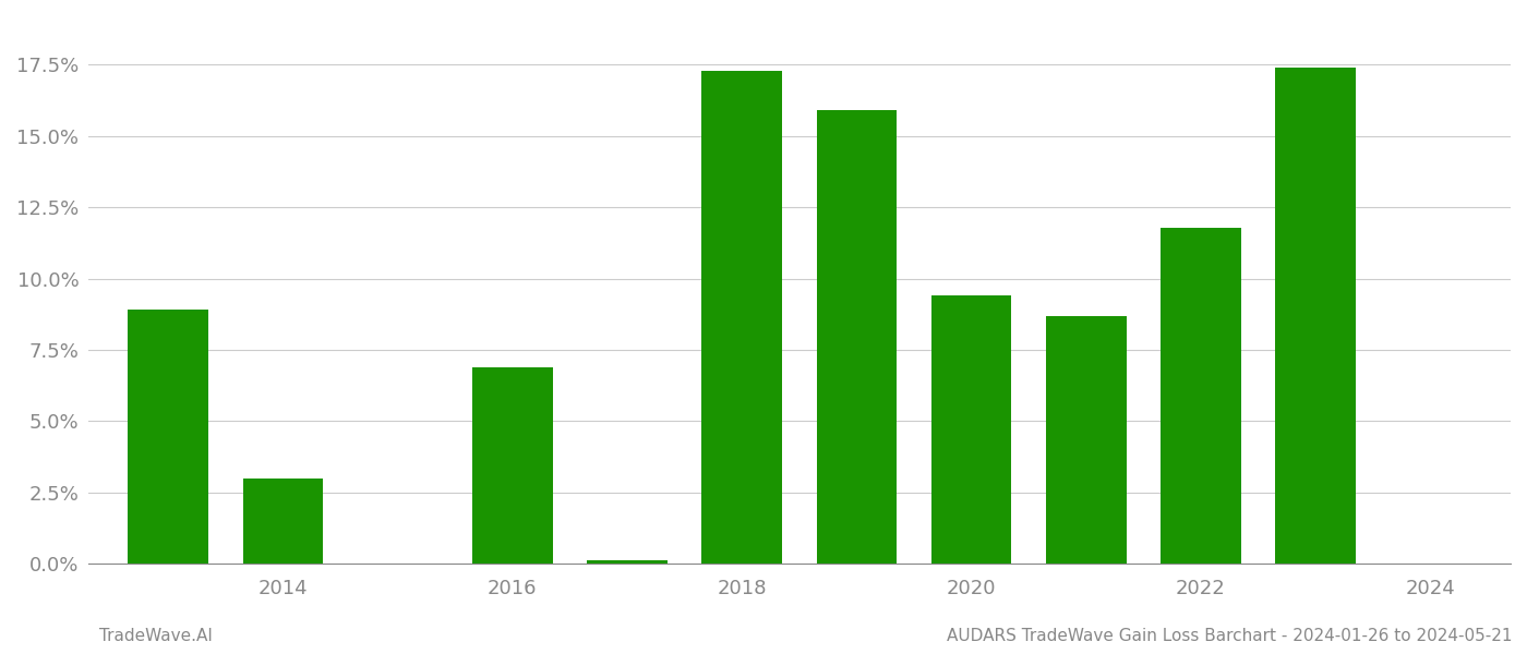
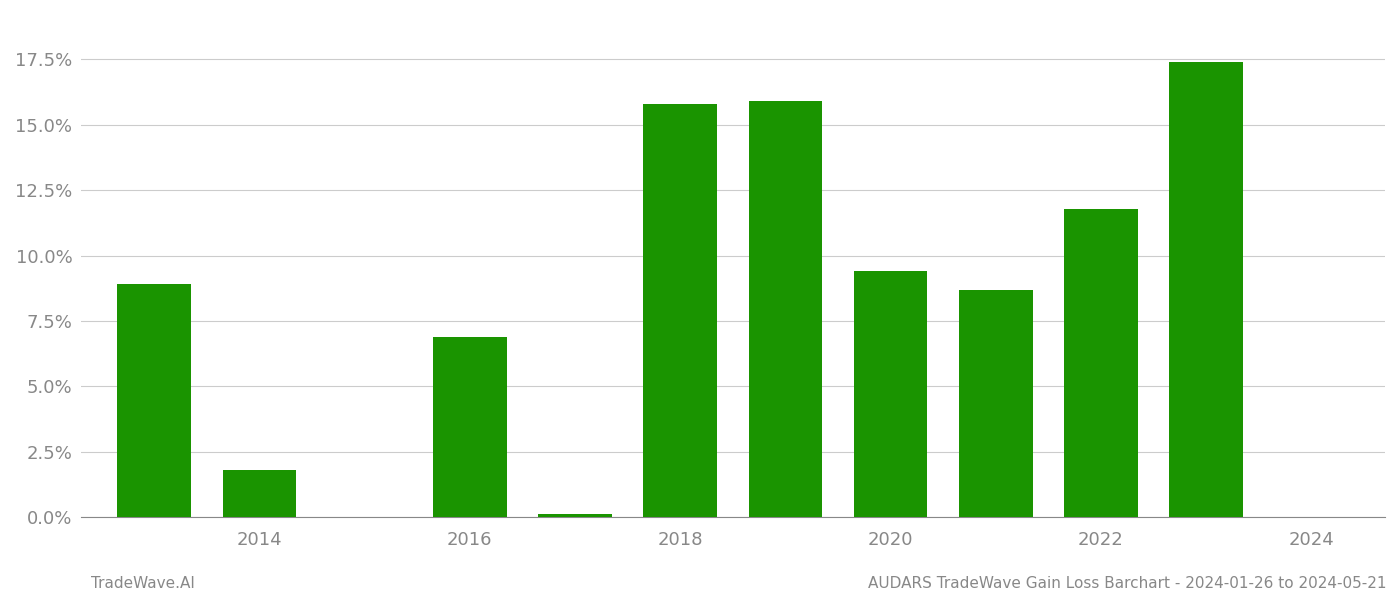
2014: 3.0% -> 1.8%
2018: 17.3% -> 15.8%
